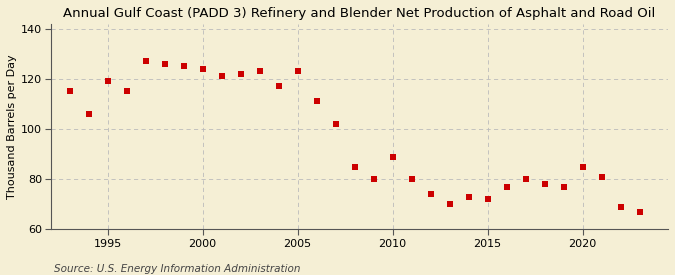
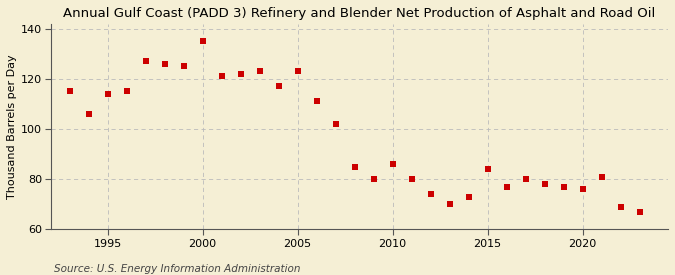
1995: 119 -> 114
2000: 124 -> 135
2010: 89 -> 86
2015: 72 -> 84
2020: 85 -> 76
